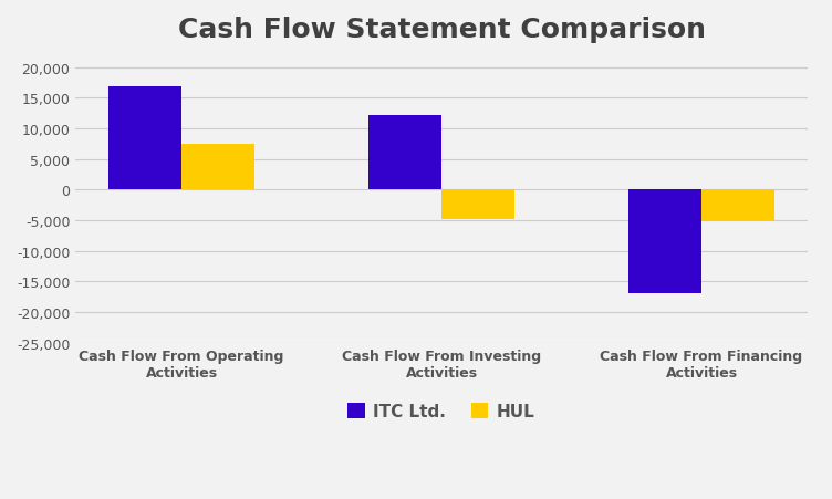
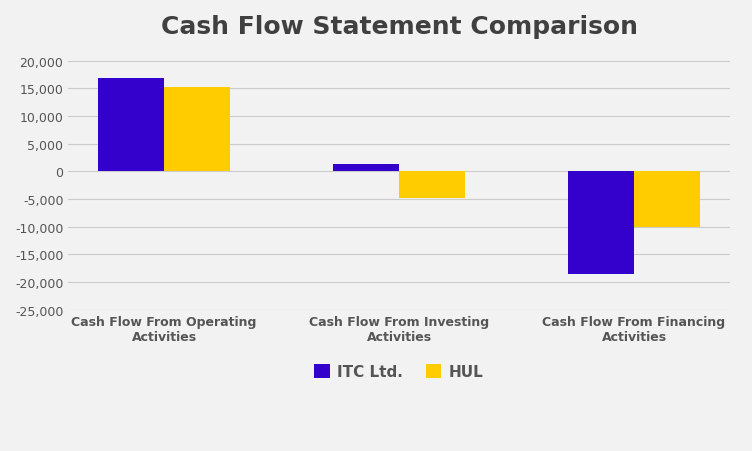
HUL/Cash Flow From Operating Activities: 7,400 -> 15,200
ITC Ltd./Cash Flow From Investing Activities: 12,200 -> 1,400
ITC Ltd./Cash Flow From Financing Activities: -17,000 -> -18,500
HUL/Cash Flow From Financing Activities: -5,200 -> -10,000
